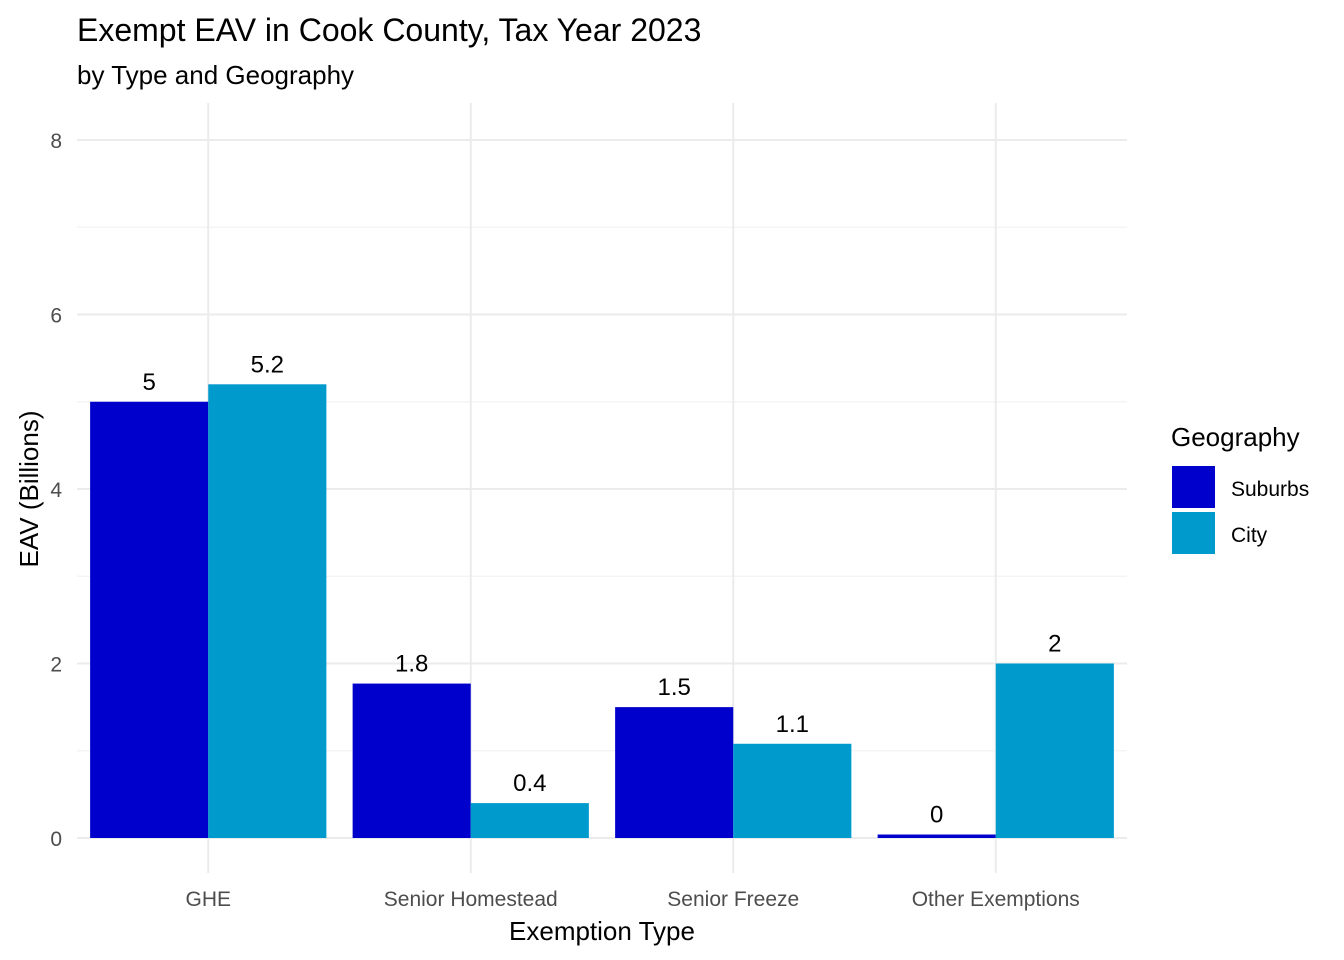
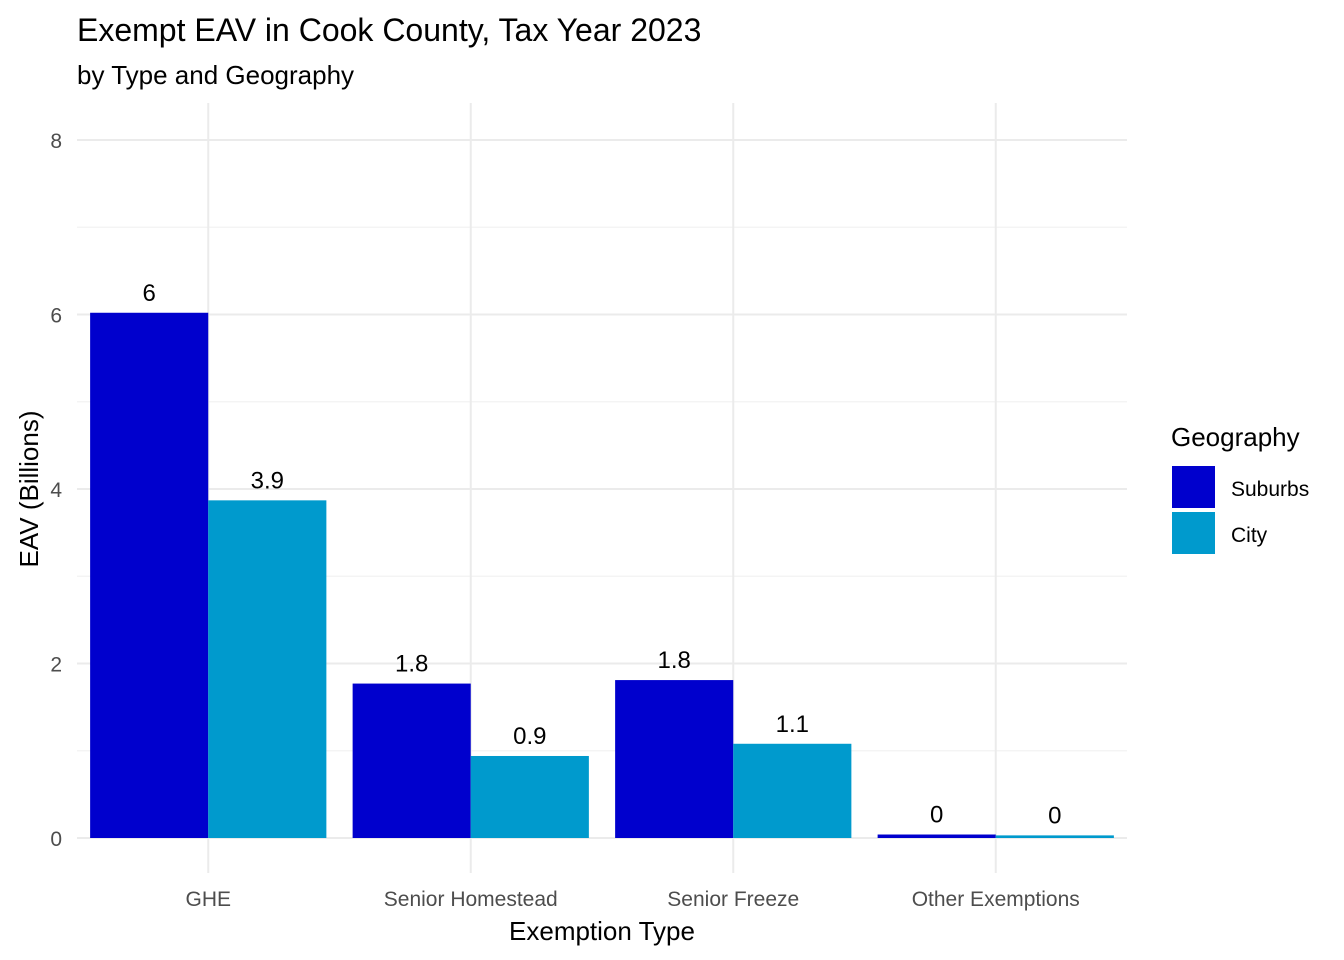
Suburbs/GHE: 5 -> 6
City/GHE: 5.2 -> 3.9
City/Senior Homestead: 0.4 -> 0.9
Suburbs/Senior Freeze: 1.5 -> 1.8
City/Other Exemptions: 2 -> 0
